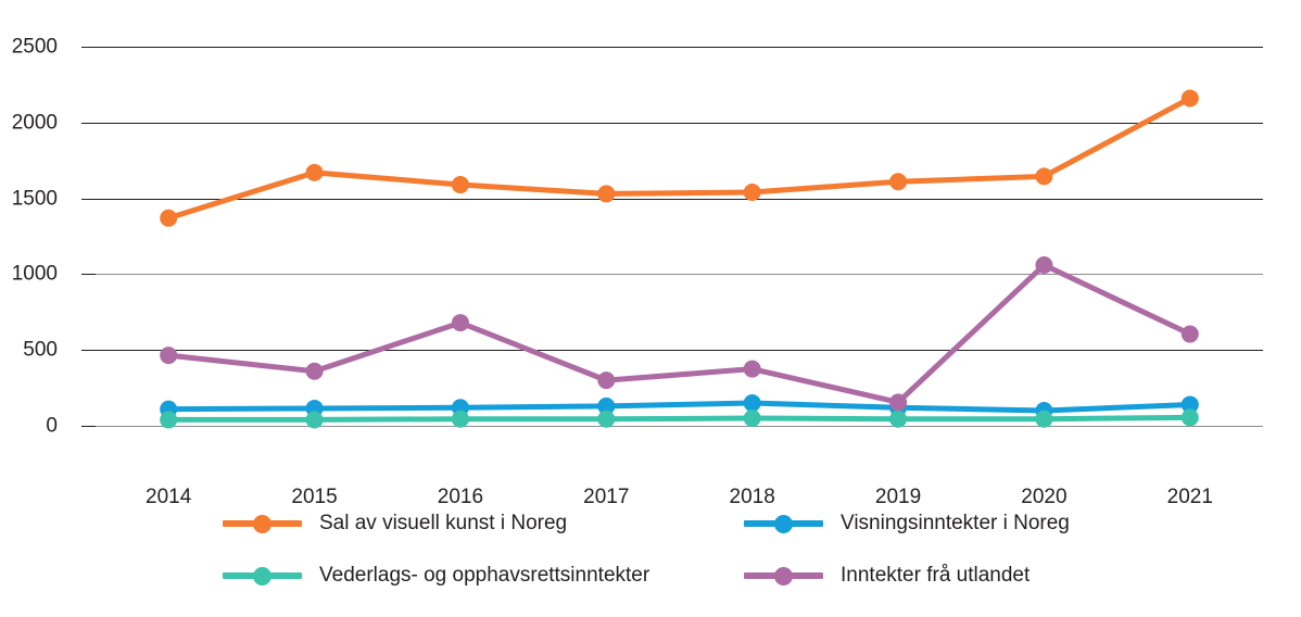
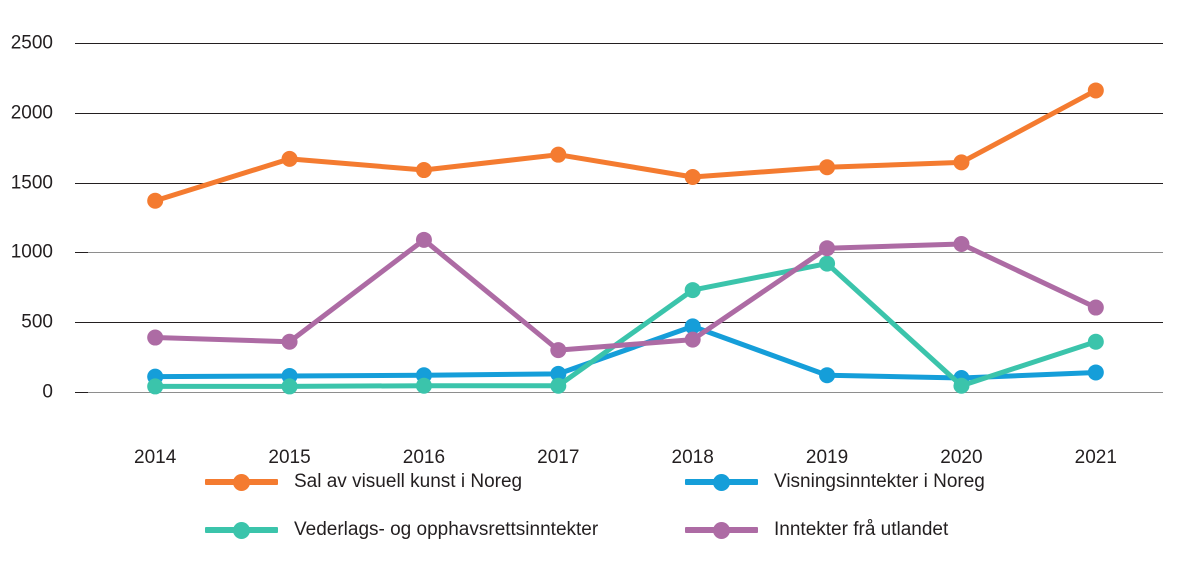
Inntekter frå utlandet/2014: 460 -> 390
Inntekter frå utlandet/2016: 680 -> 1090
Sal av visuell kunst i Noreg/2017: 1530 -> 1700
Visningsinntekter i Noreg/2018: 150 -> 470
Vederlags- og opphavsrettsinntekter/2018: 50 -> 730
Vederlags- og opphavsrettsinntekter/2019: 40 -> 920
Inntekter frå utlandet/2019: 160 -> 1030
Vederlags- og opphavsrettsinntekter/2021: 60 -> 360
